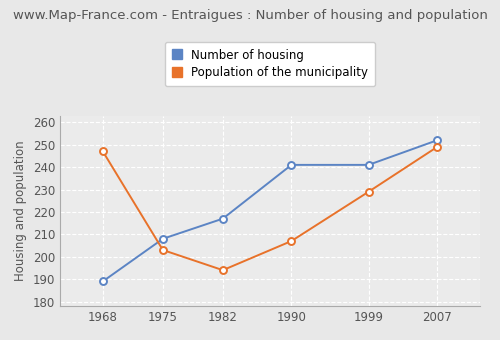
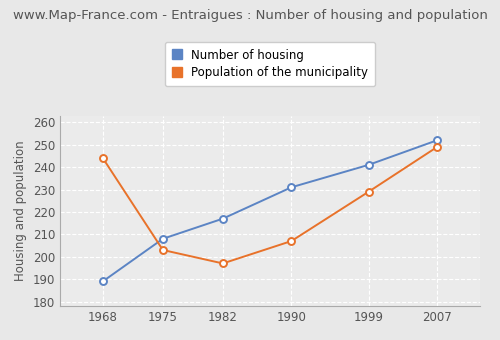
Population of the municipality/1968: 247 -> 244
Population of the municipality/1982: 194 -> 197
Number of housing/1990: 241 -> 231
